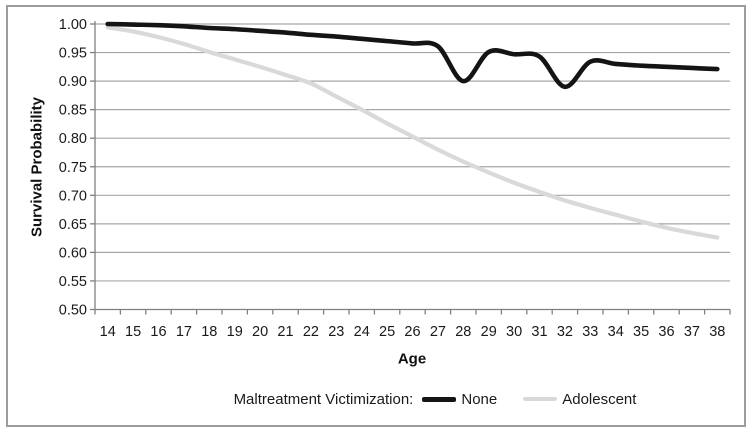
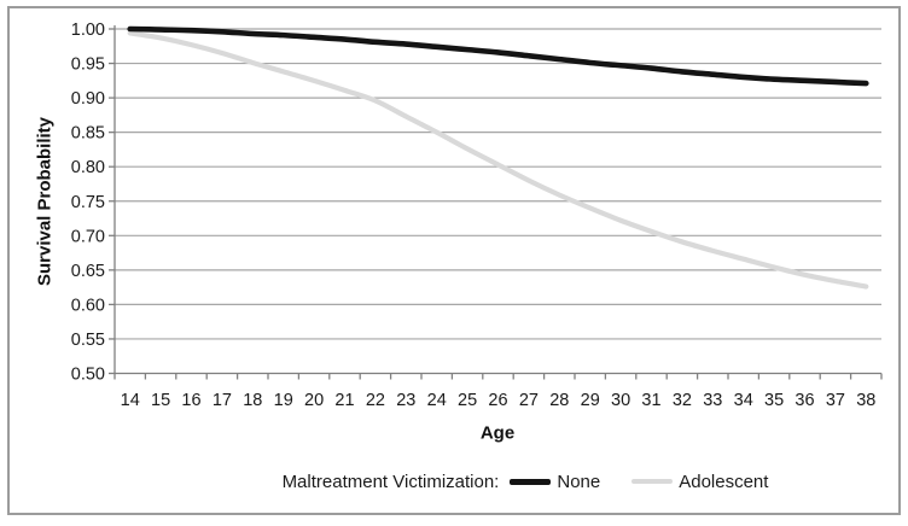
None/28: 0.90 -> 0.96
None/32: 0.89 -> 0.94
